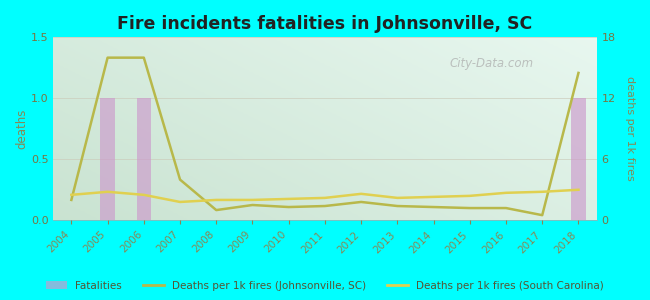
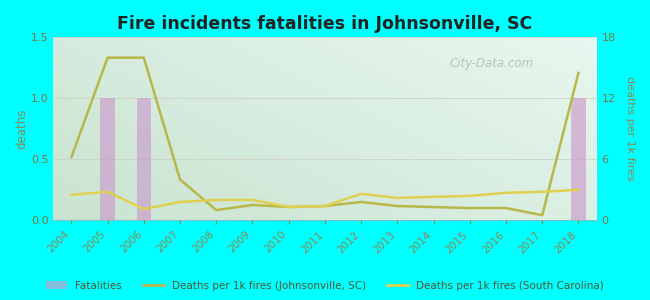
Deaths per 1k fires (Johnsonville, SC)/2004: 2.0 -> 6.2
Deaths per 1k fires (South Carolina)/2006: 2.5 -> 1.1
Deaths per 1k fires (South Carolina)/2010: 2.1 -> 1.3
Deaths per 1k fires (South Carolina)/2011: 2.2 -> 1.4
